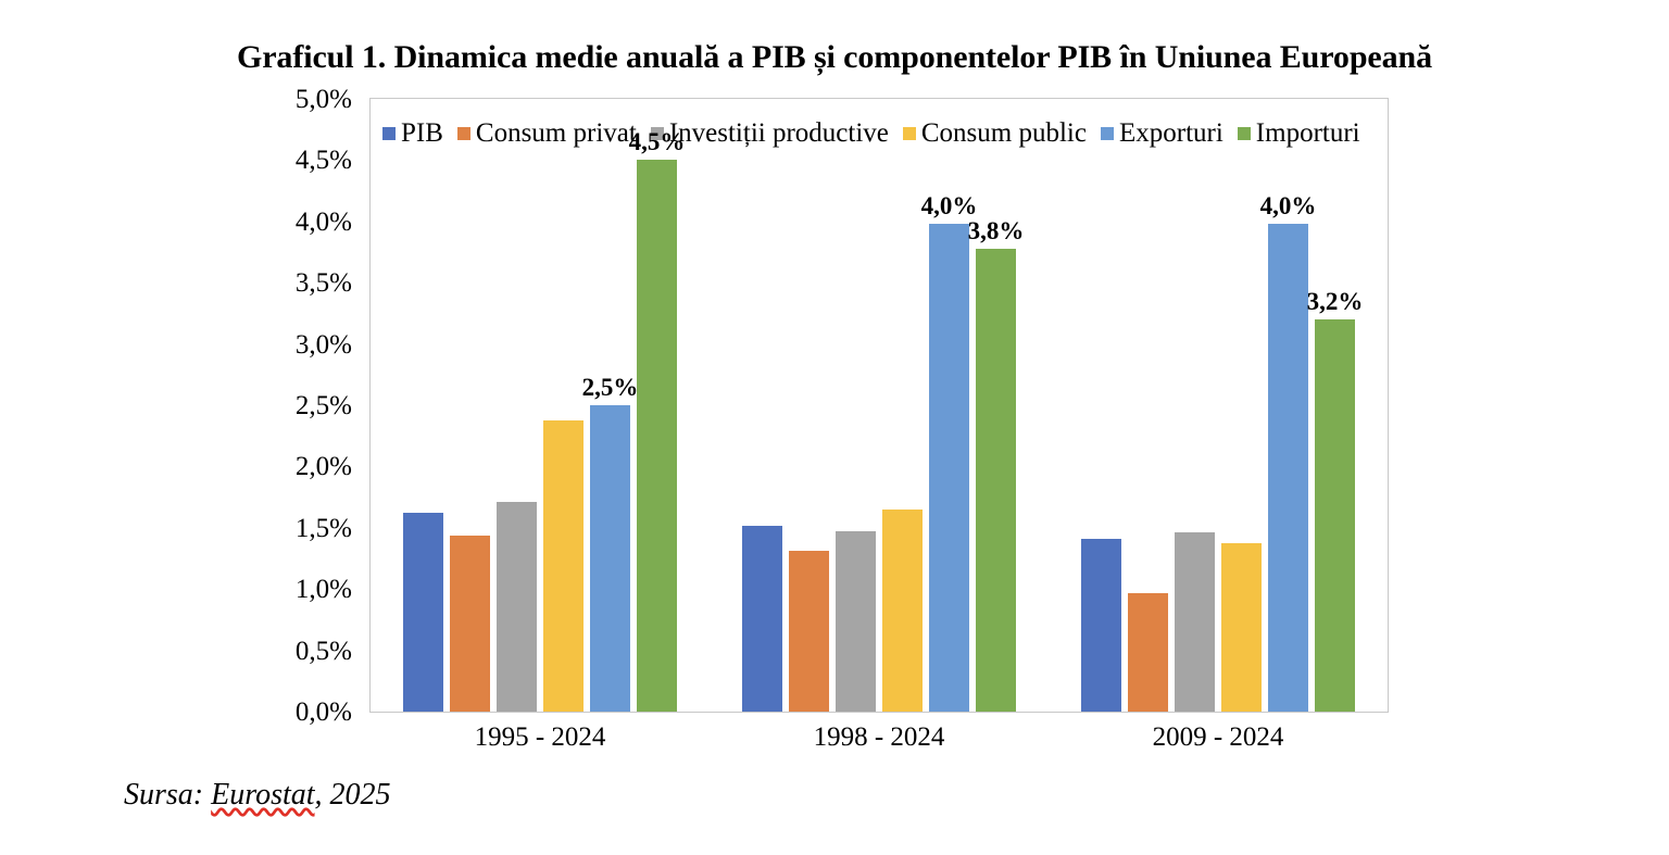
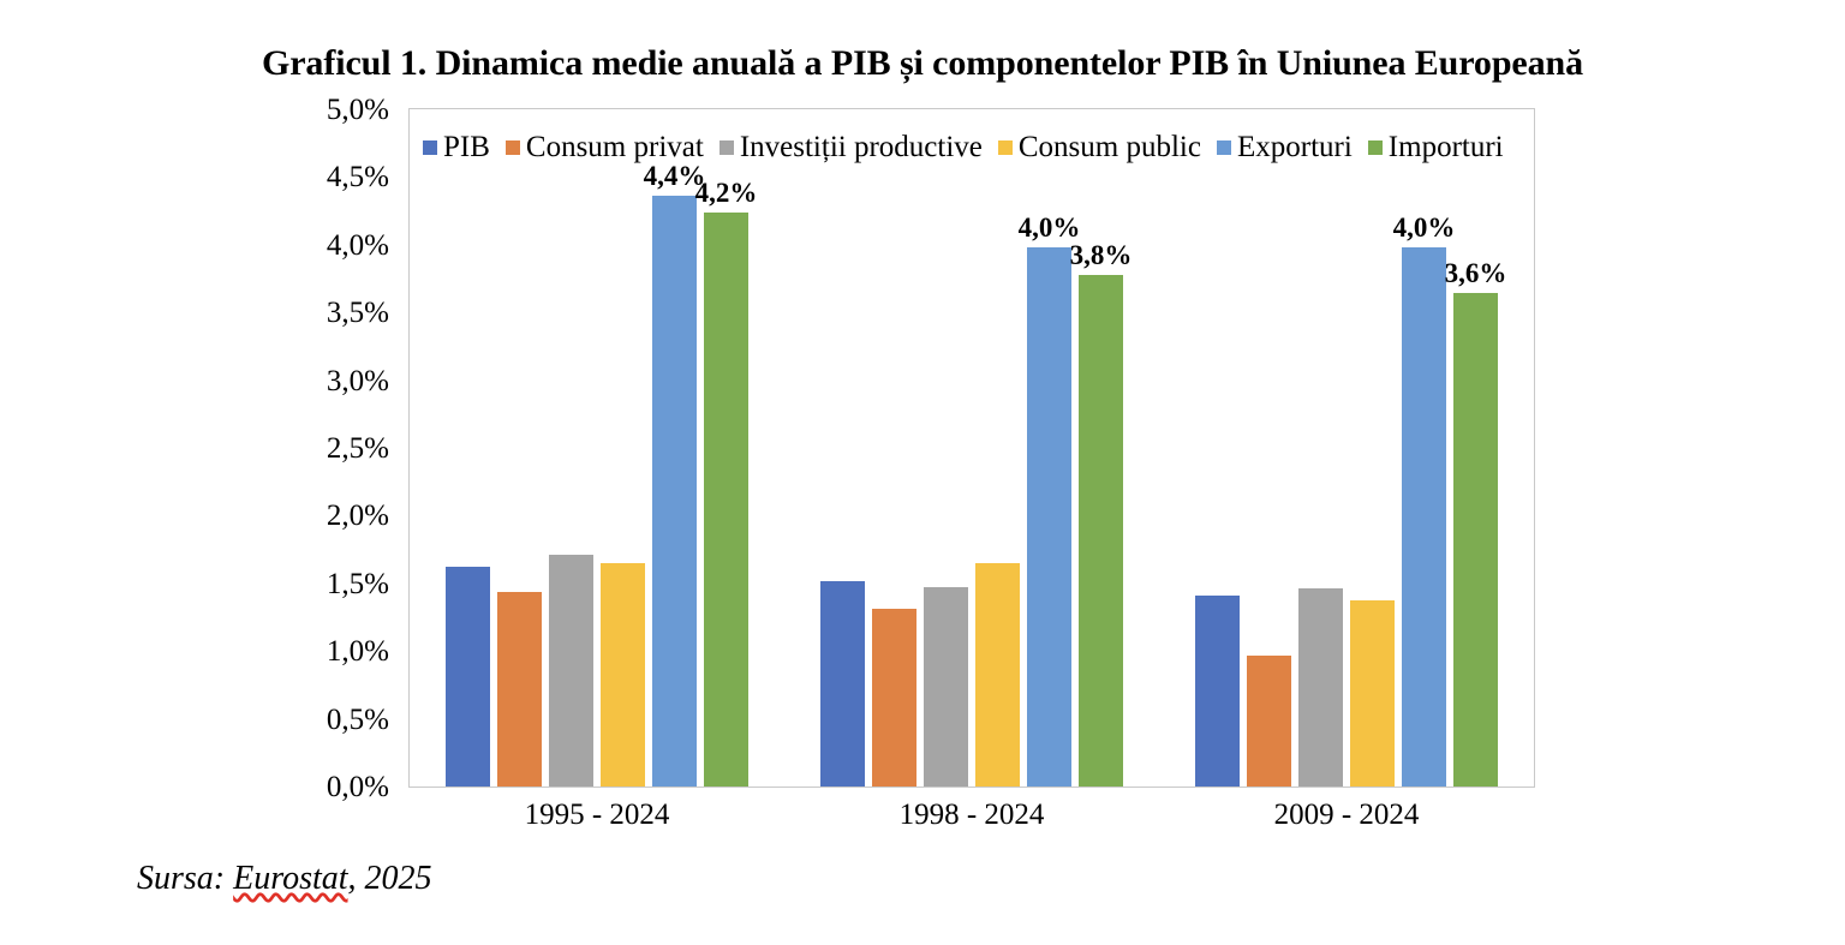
Consum public/1995 - 2024: 2,38% -> 1,65%
Exporturi/1995 - 2024: 2,5% -> 4,4%
Importuri/1995 - 2024: 4,5% -> 4,2%
Importuri/2009 - 2024: 3,2% -> 3,6%
